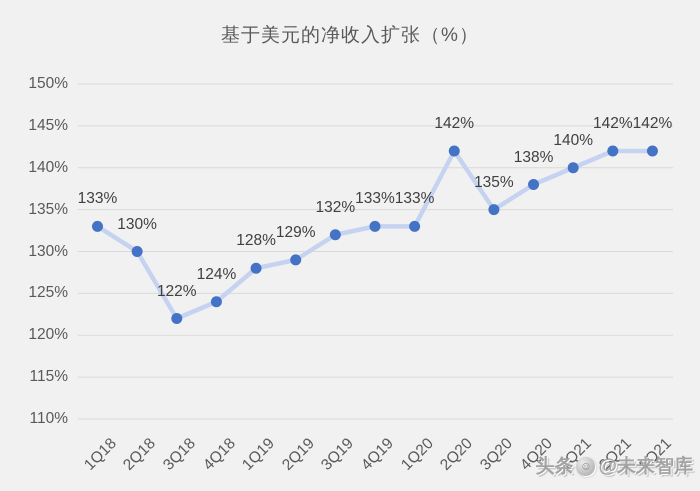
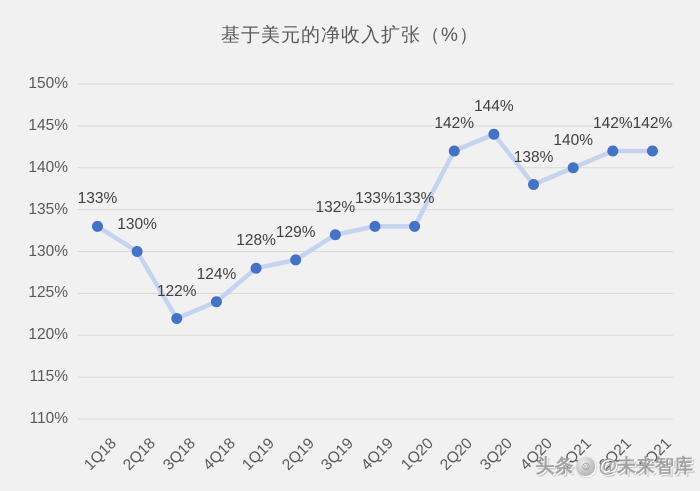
3Q20: 135% -> 144%
